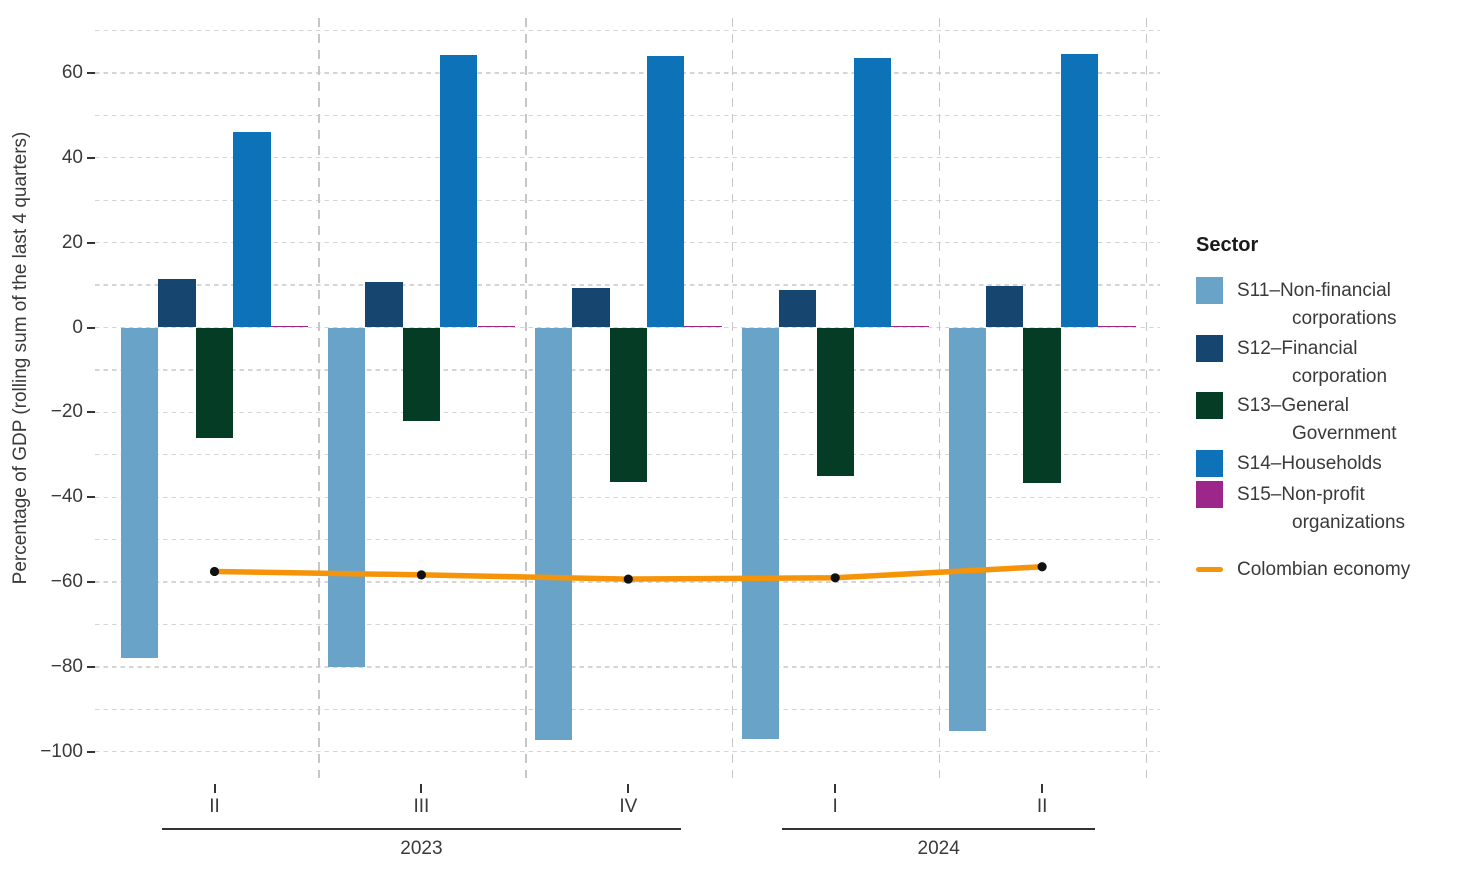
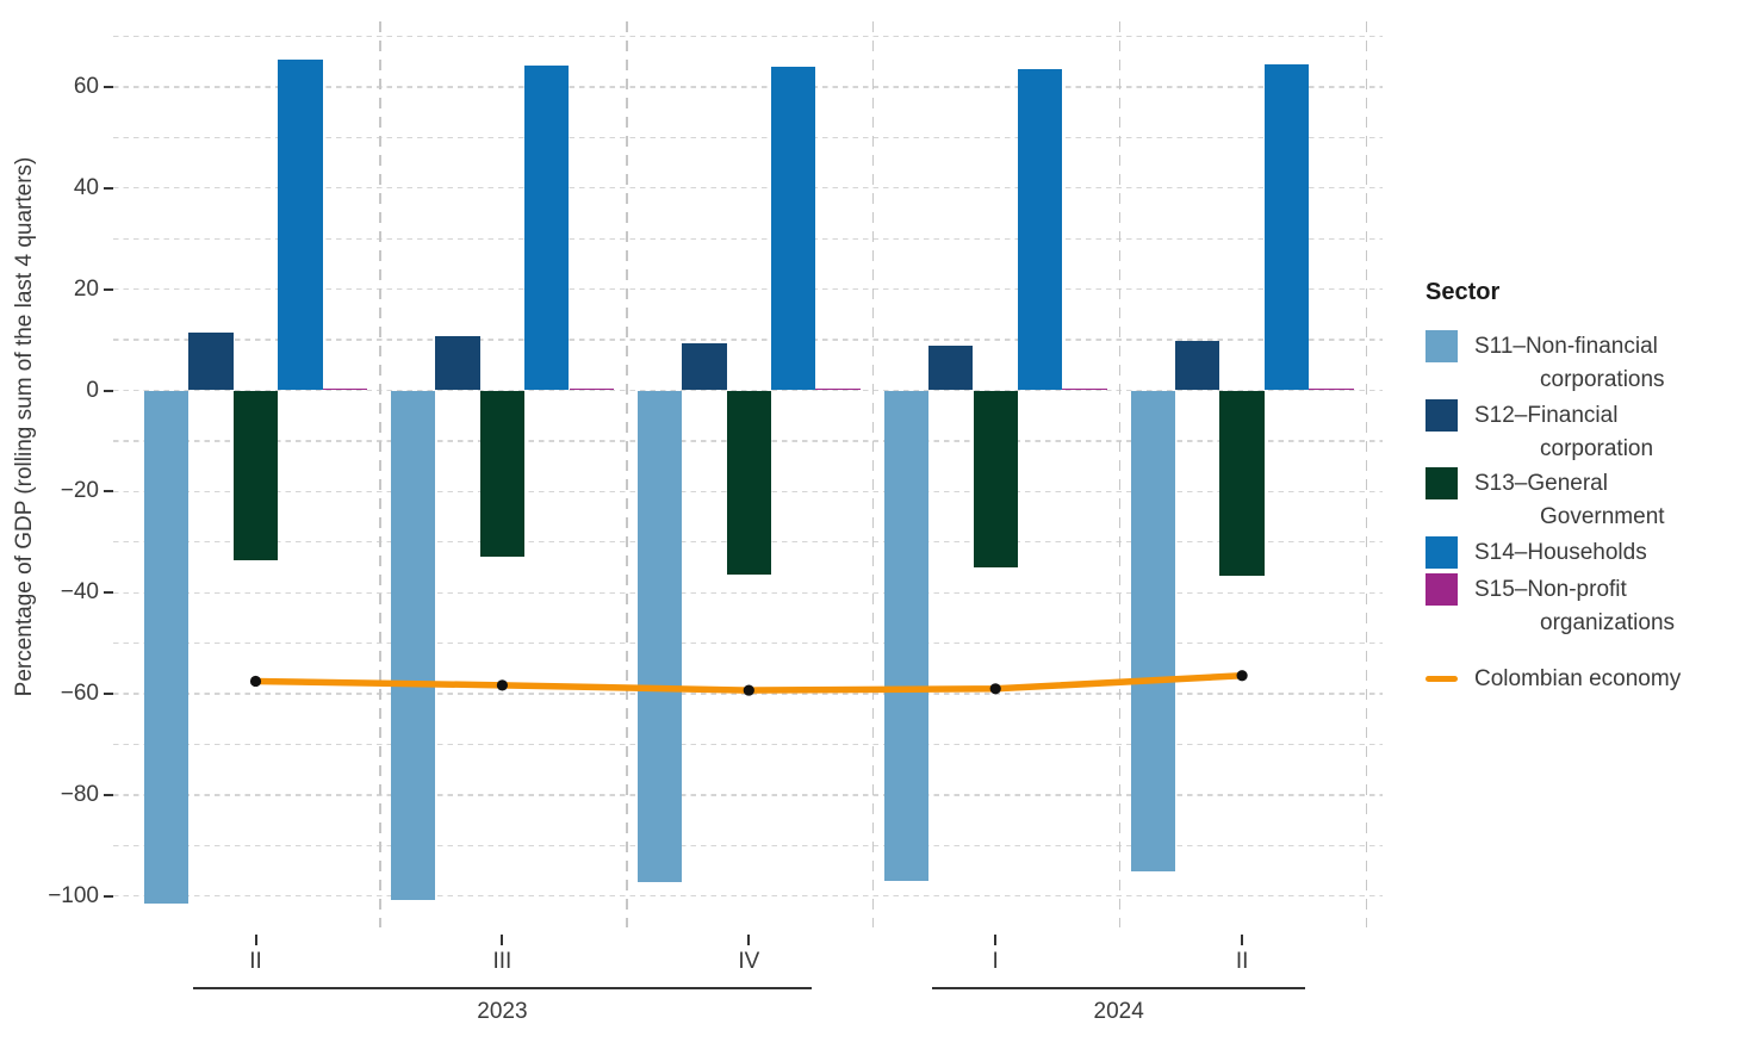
S11–Non-financial corporations/II 2023: -78 -> -101
S13–General Government/II 2023: -26 -> -34
S14–Households/II 2023: 46 -> 65
S11–Non-financial corporations/III 2023: -80 -> -101
S13–General Government/III 2023: -22 -> -33
